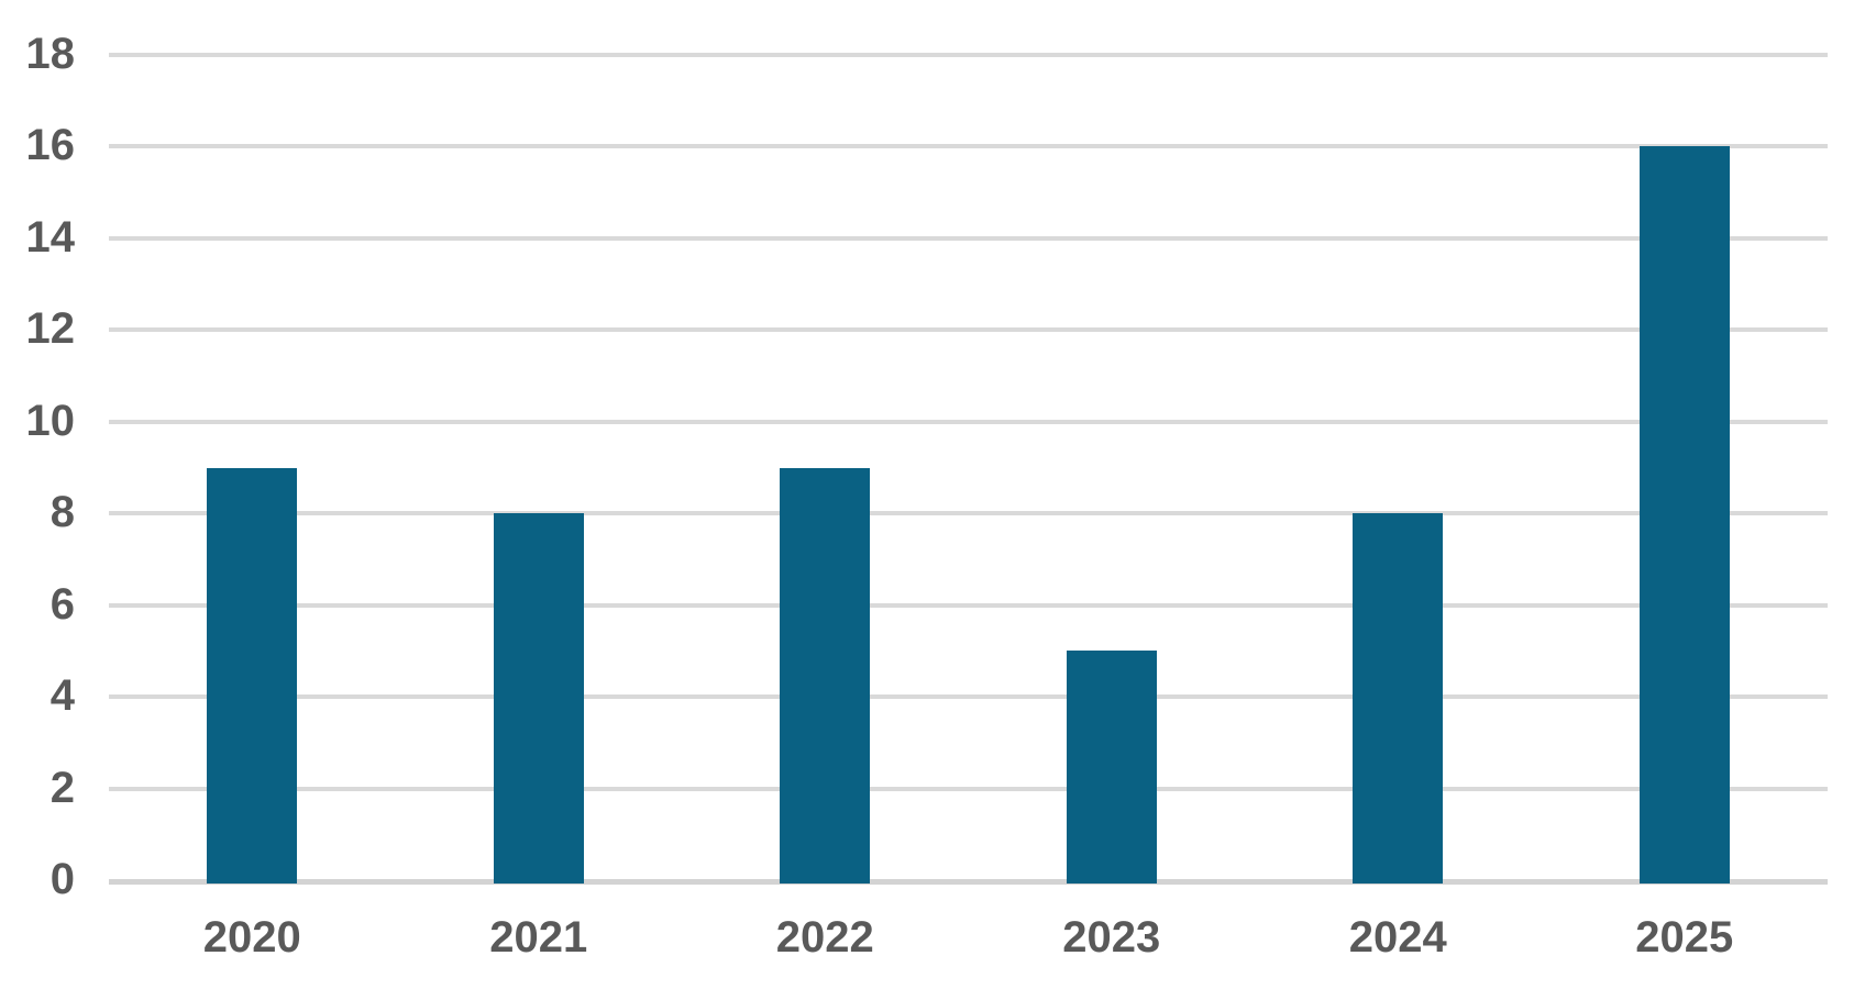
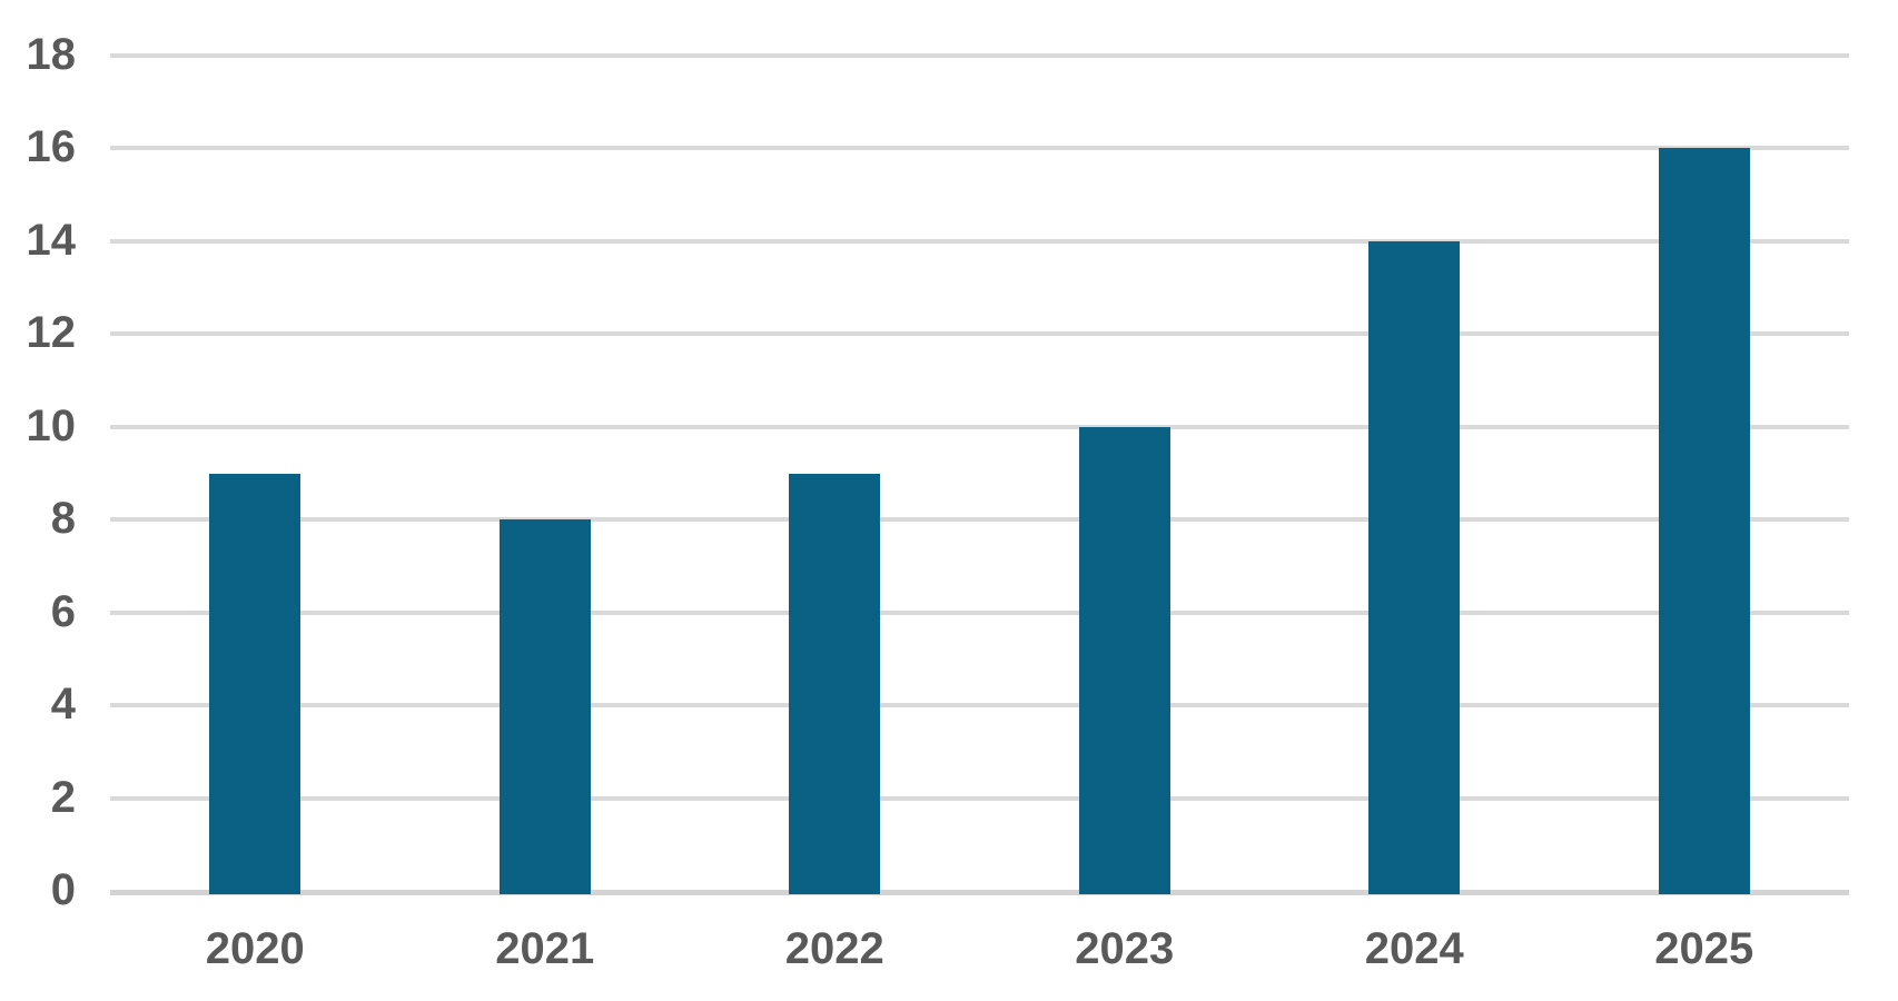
2023: 5 -> 10
2024: 8 -> 14
